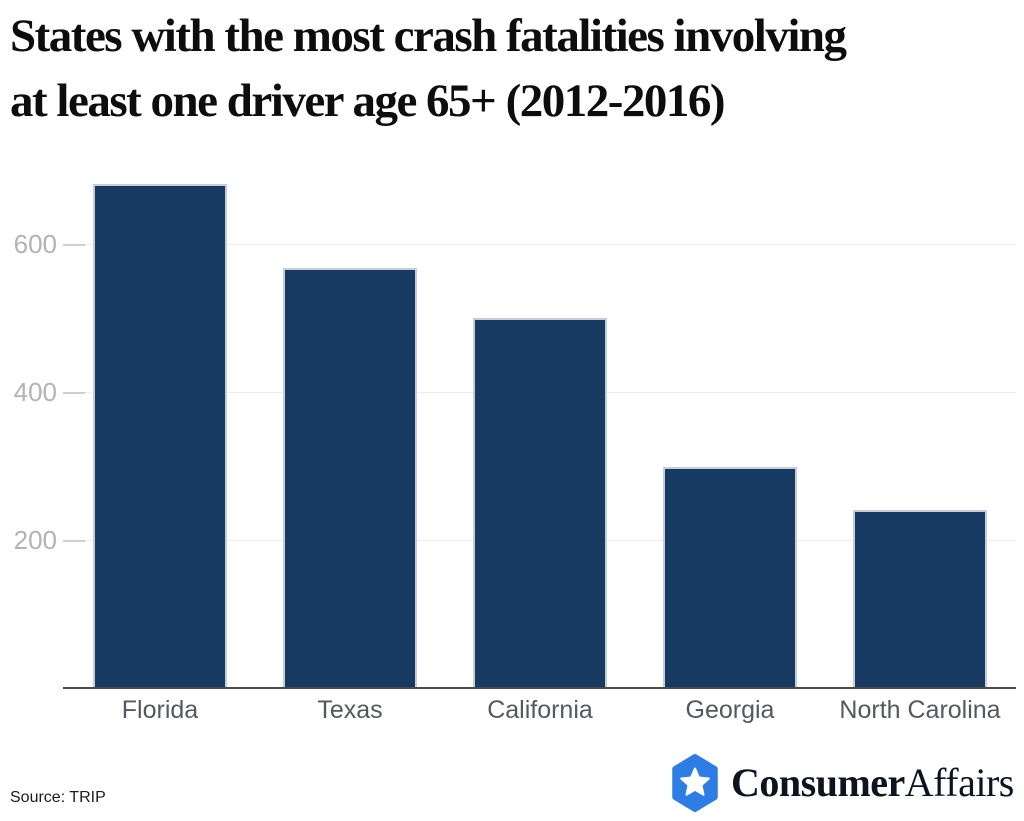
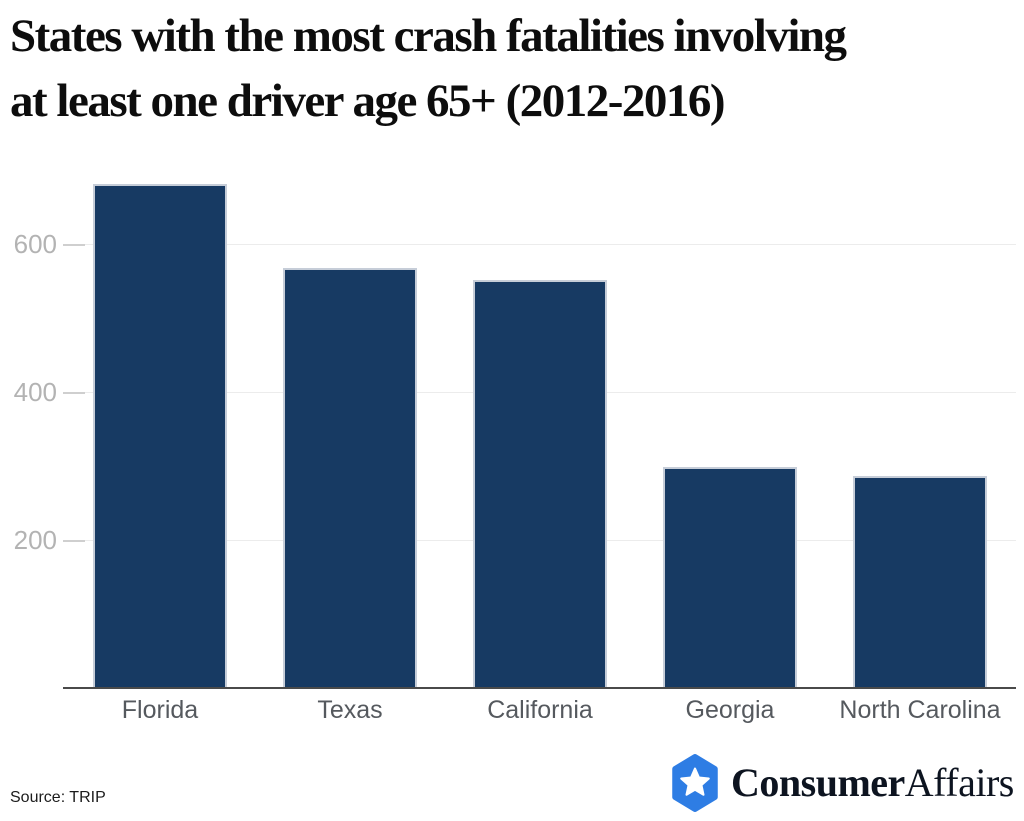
California: 500 -> 550
North Carolina: 240 -> 290
